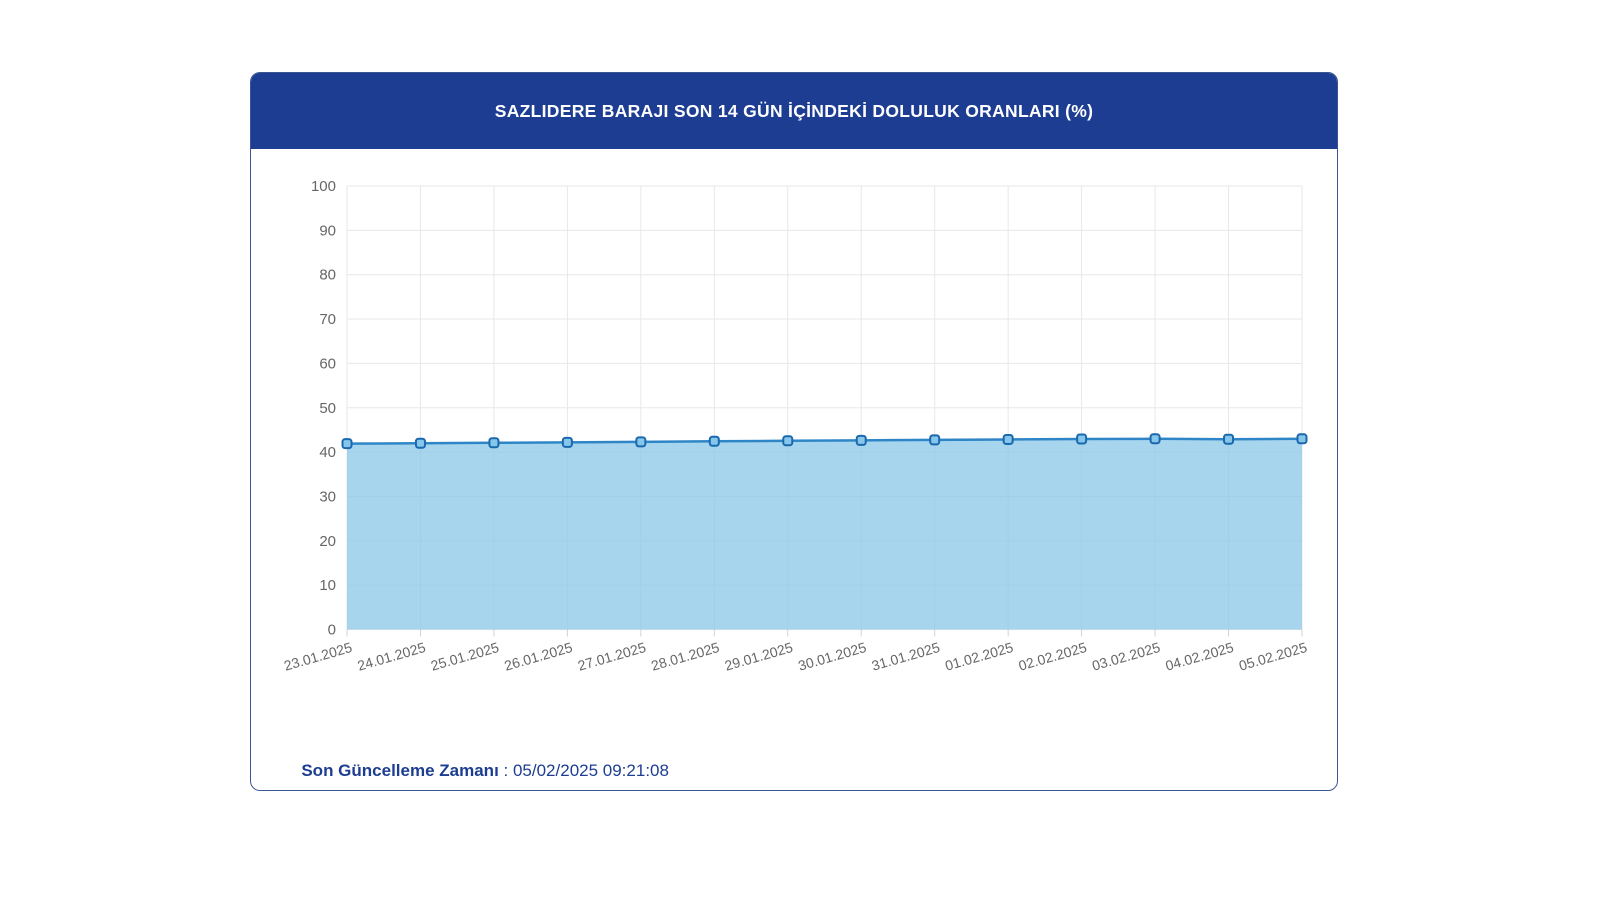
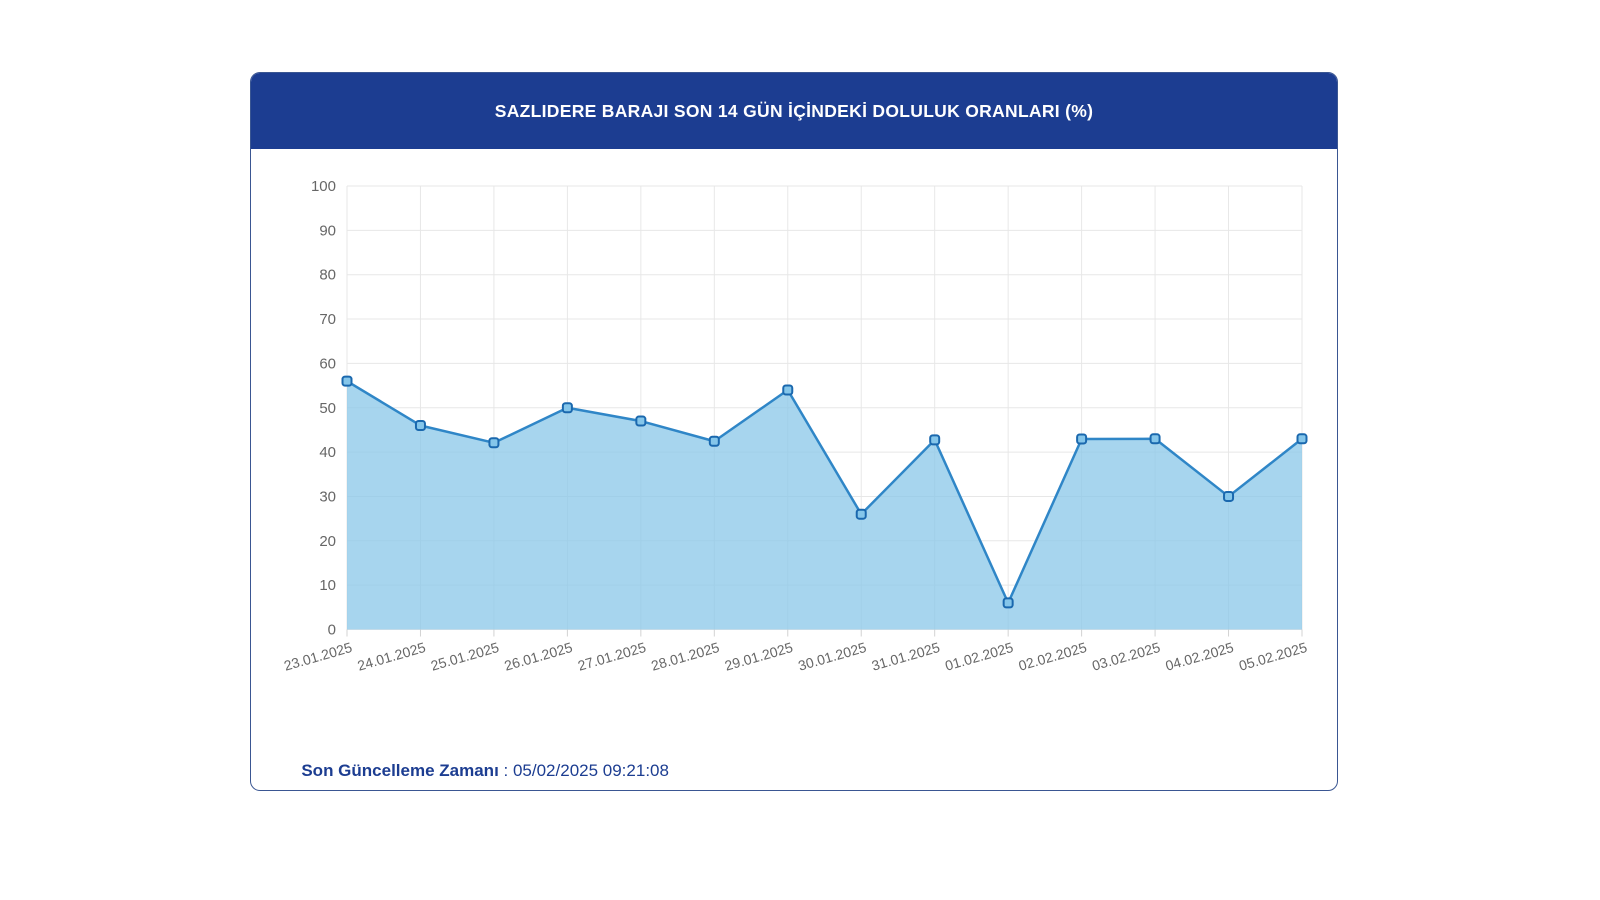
23.01.2025: 42 -> 56
24.01.2025: 42 -> 46
26.01.2025: 42 -> 50
27.01.2025: 42 -> 47
29.01.2025: 43 -> 54
30.01.2025: 43 -> 26
01.02.2025: 43 -> 6
04.02.2025: 43 -> 30
